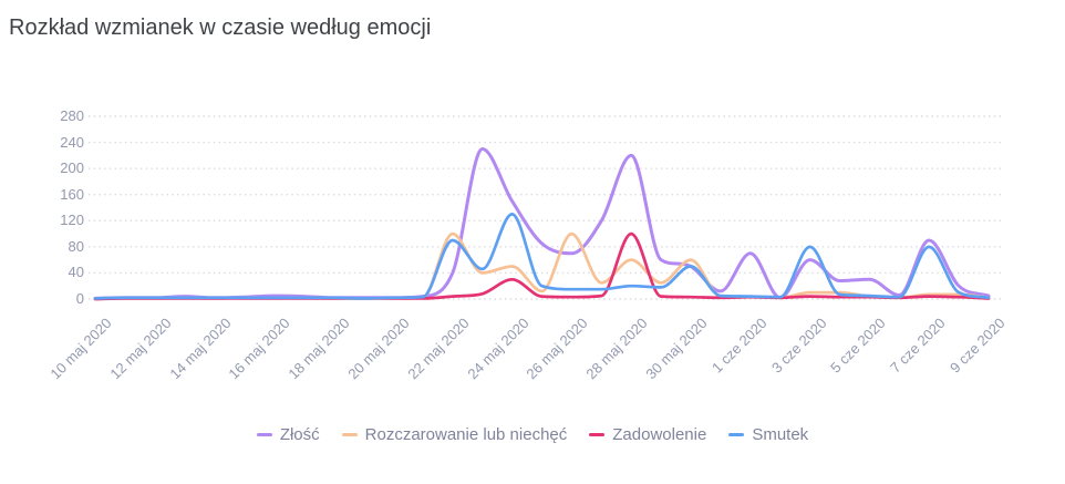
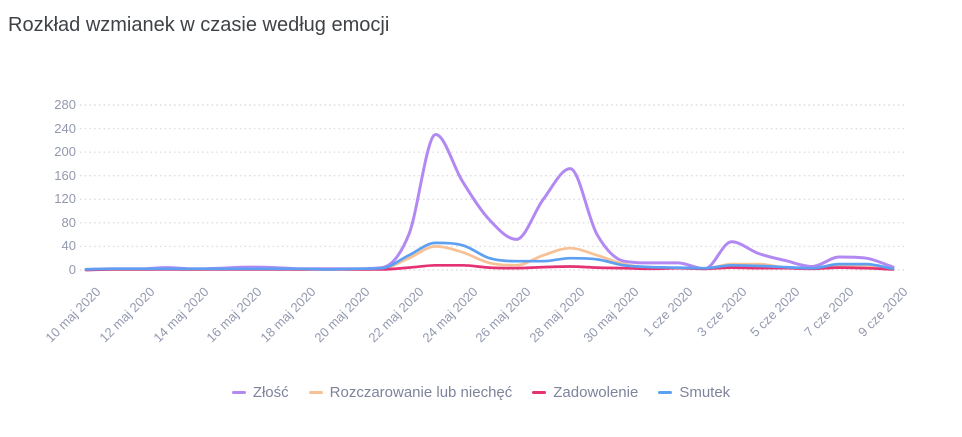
Złość/22 maj 2020: 40 -> 60
Rozczarowanie lub niechęć/22 maj 2020: 100 -> 20
Smutek/22 maj 2020: 90 -> 20
Rozczarowanie lub niechęć/24 maj 2020: 50 -> 30
Zadowolenie/24 maj 2020: 30 -> 10
Smutek/24 maj 2020: 130 -> 40
Złość/26 maj 2020: 70 -> 50
Rozczarowanie lub niechęć/26 maj 2020: 100 -> 10
Złość/28 maj 2020: 220 -> 170
Rozczarowanie lub niechęć/28 maj 2020: 60 -> 40
Zadowolenie/28 maj 2020: 100 -> 10
Złość/30 maj 2020: 50 -> 20
Rozczarowanie lub niechęć/30 maj 2020: 60 -> 10
Smutek/30 maj 2020: 50 -> 10
Złość/1 cze 2020: 70 -> 10
Złość/3 cze 2020: 60 -> 50
Smutek/3 cze 2020: 80 -> 10
Złość/5 cze 2020: 30 -> 20
Złość/7 cze 2020: 90 -> 20
Smutek/7 cze 2020: 80 -> 10
